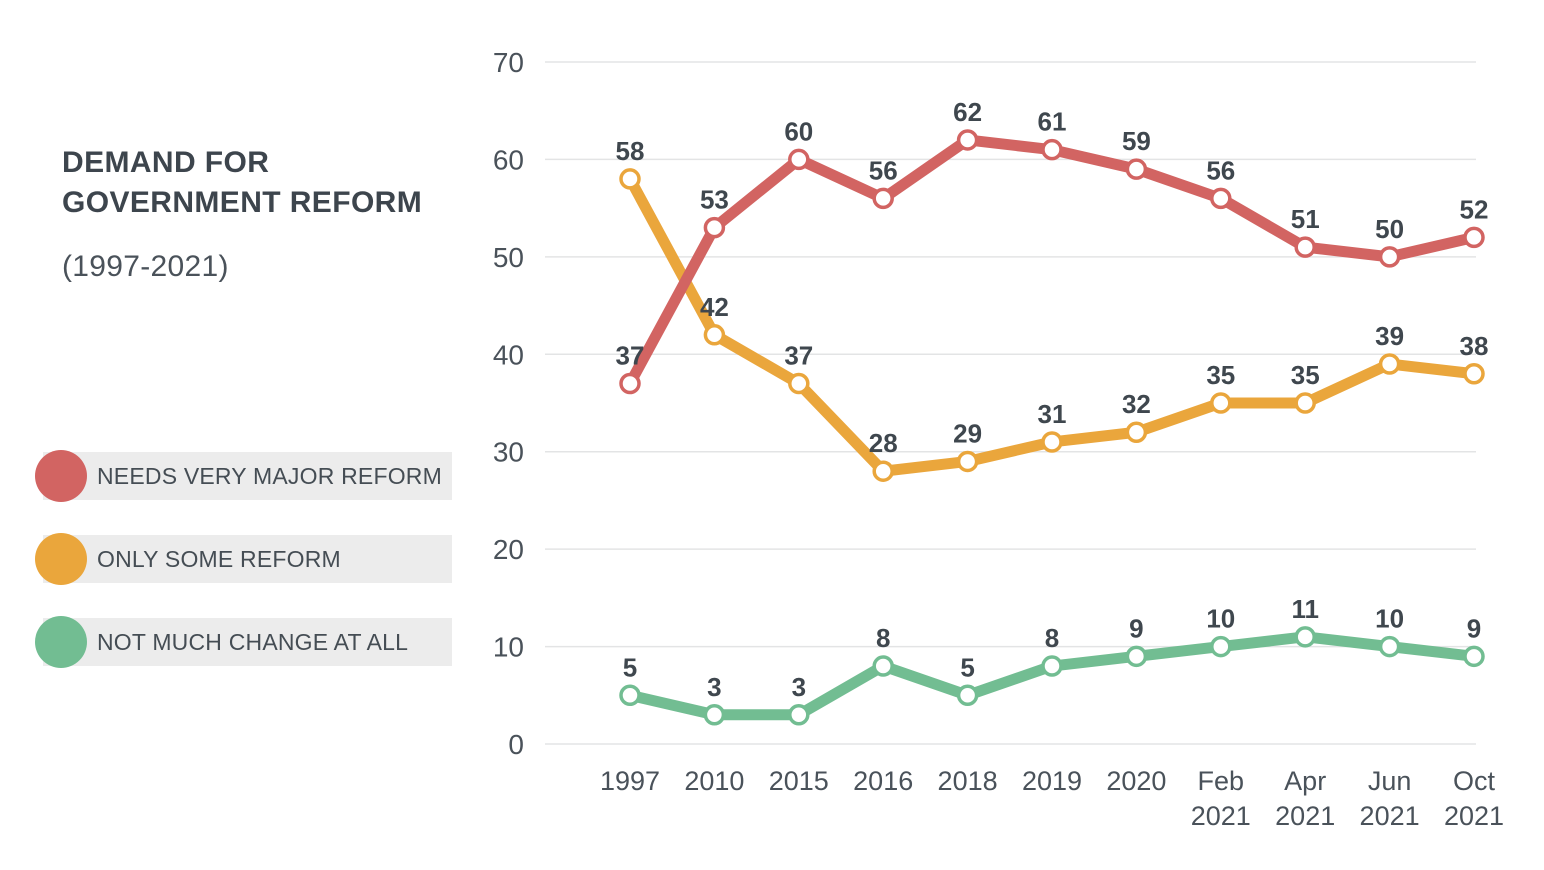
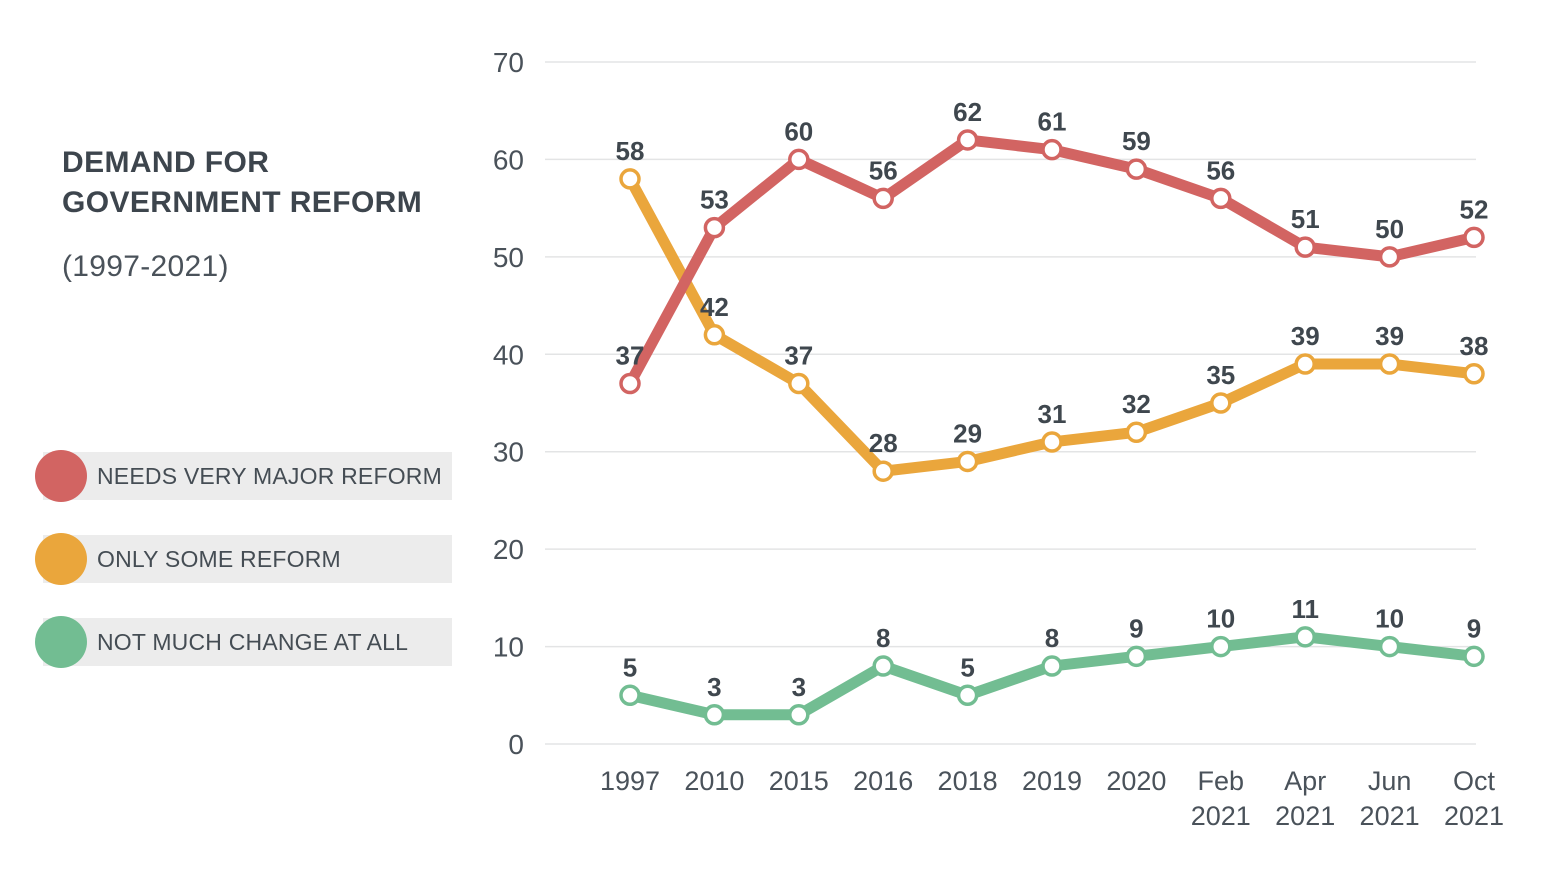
ONLY SOME REFORM/Apr 2021: 35 -> 39
